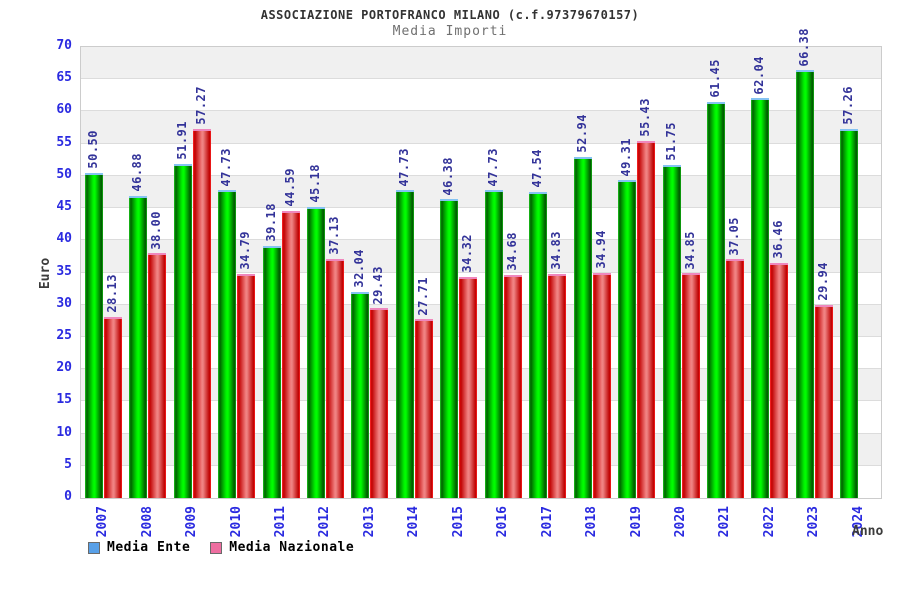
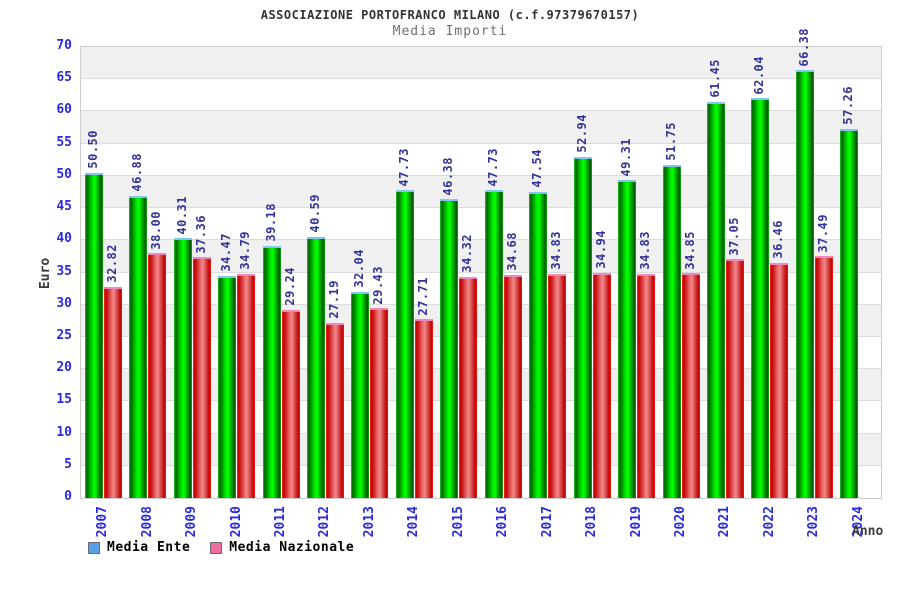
Media Nazionale/2007: 28.13 -> 32.82
Media Ente/2009: 51.91 -> 40.31
Media Nazionale/2009: 57.27 -> 37.36
Media Ente/2010: 47.73 -> 34.47
Media Nazionale/2011: 44.59 -> 29.24
Media Ente/2012: 45.18 -> 40.59
Media Nazionale/2012: 37.13 -> 27.19
Media Nazionale/2019: 55.43 -> 34.83
Media Nazionale/2023: 29.94 -> 37.49
